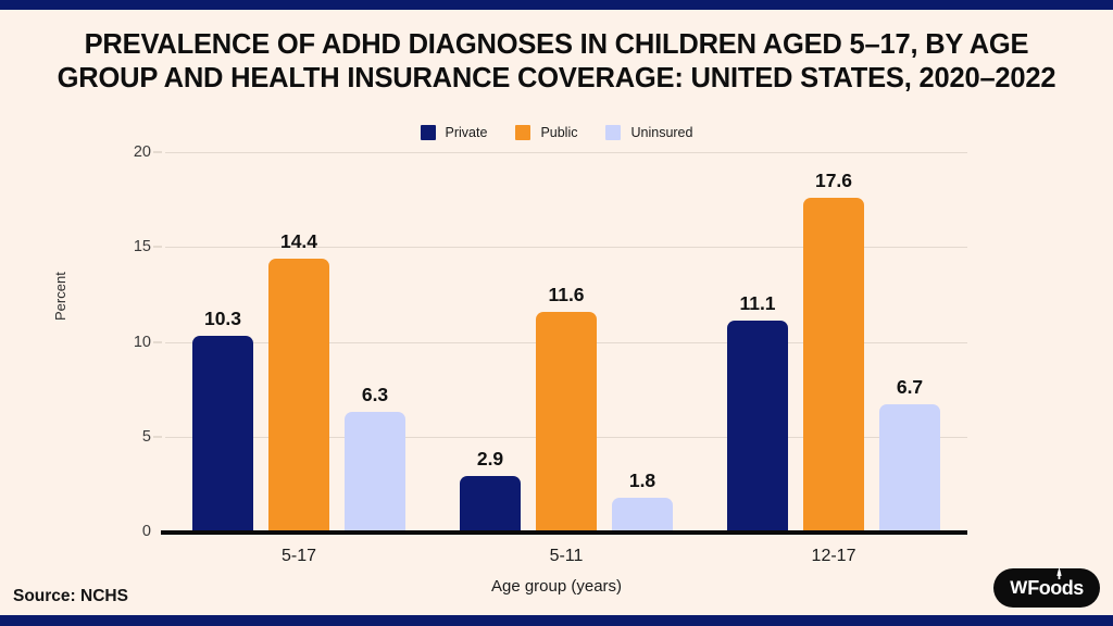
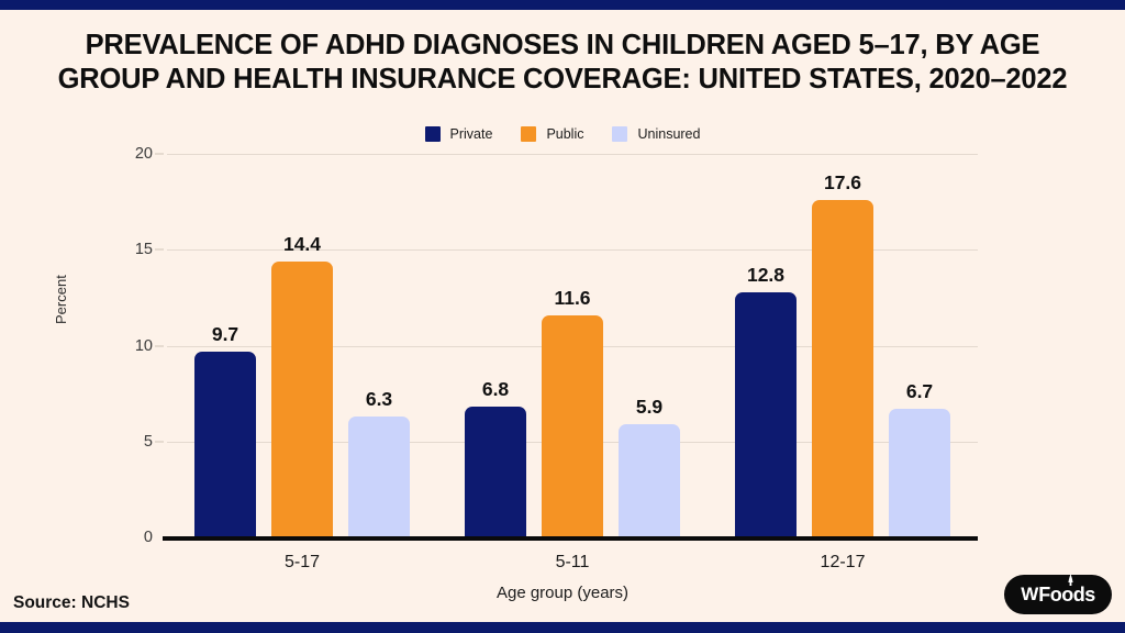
Private/5-17: 10.3 -> 9.7
Private/5-11: 2.9 -> 6.8
Uninsured/5-11: 1.8 -> 5.9
Private/12-17: 11.1 -> 12.8
